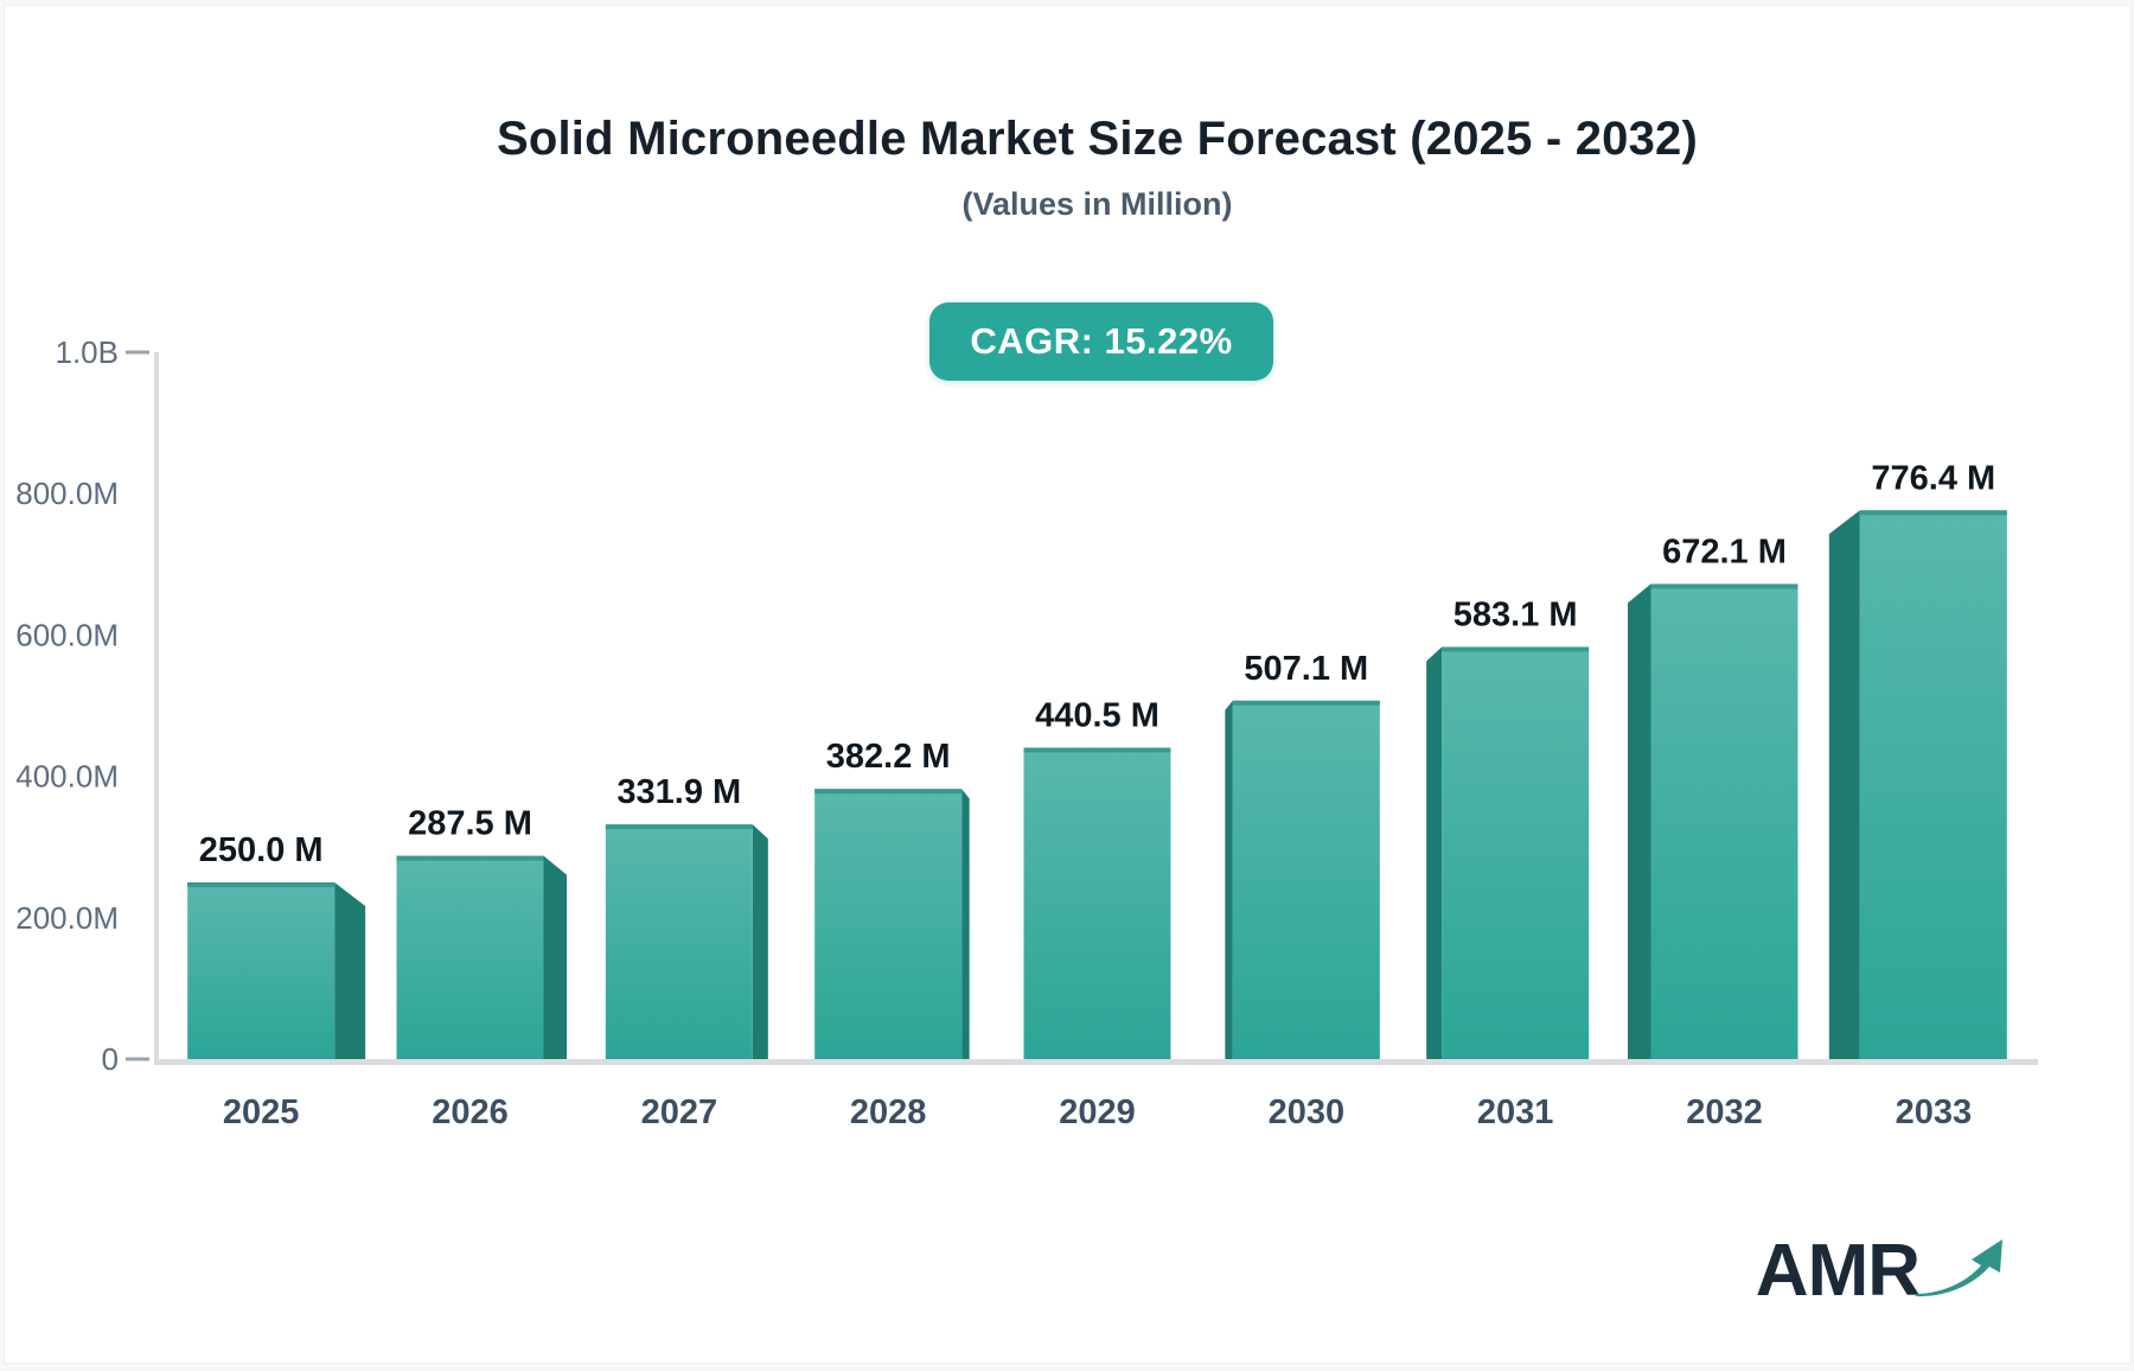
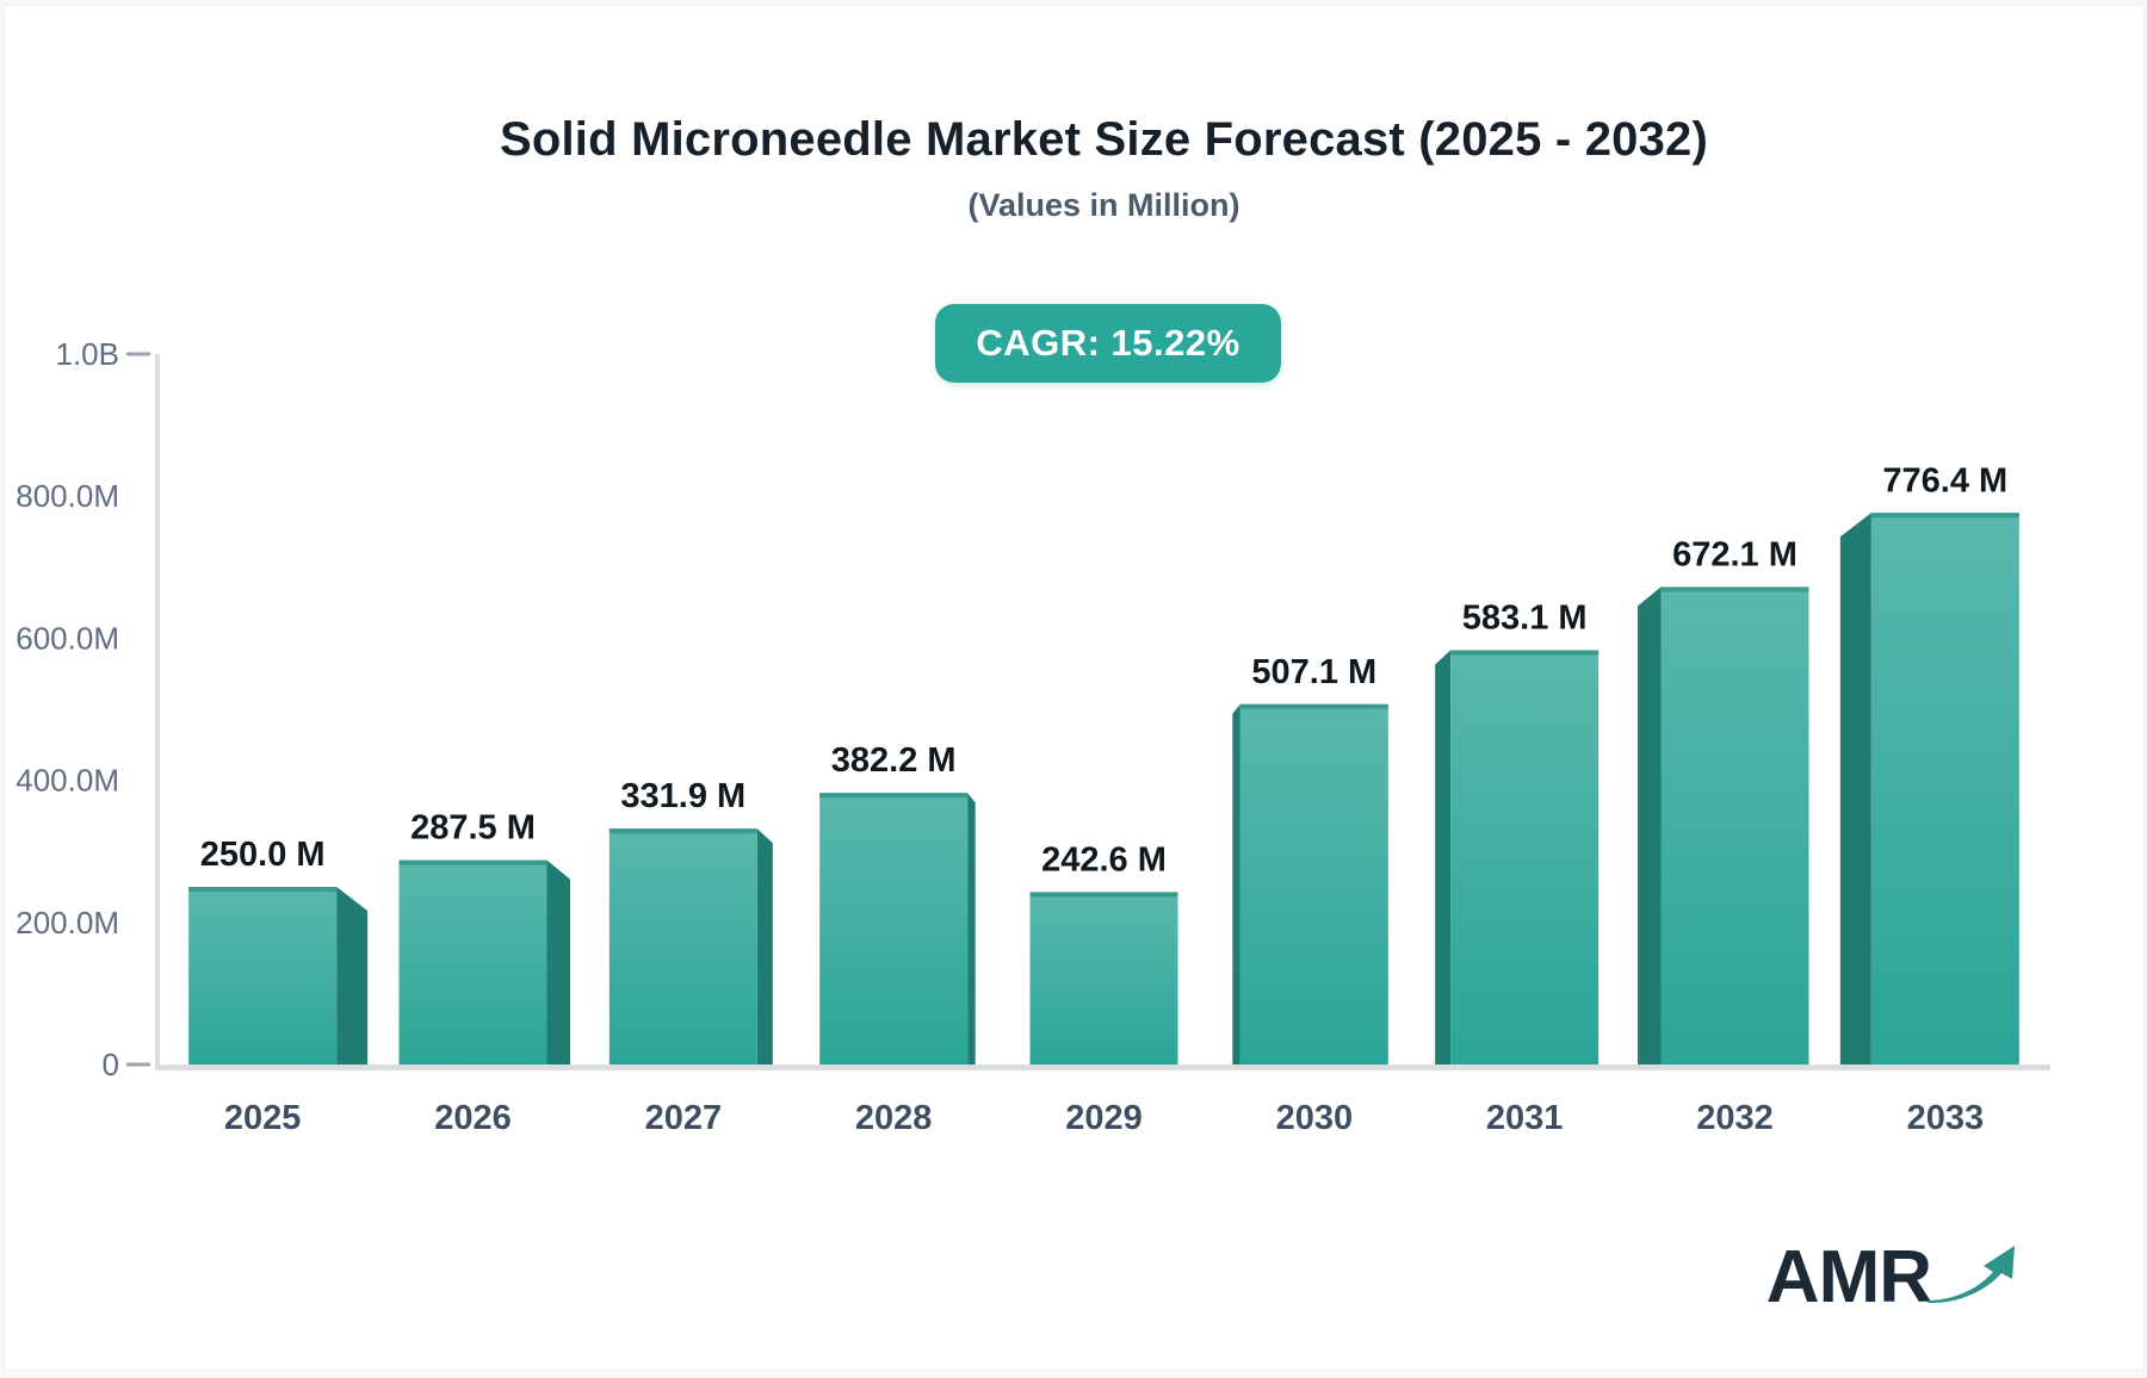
2029: 440.5 -> 242.6
